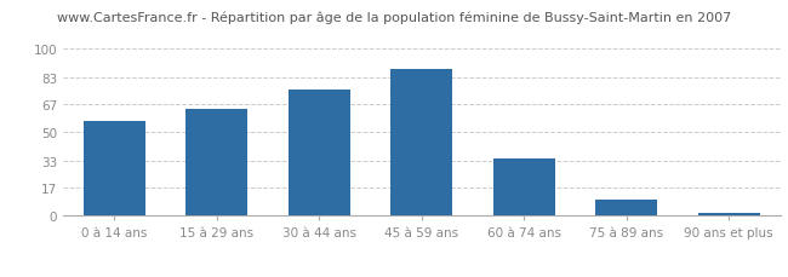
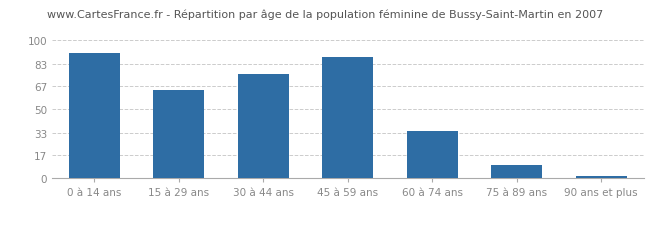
0 à 14 ans: 57 -> 91
